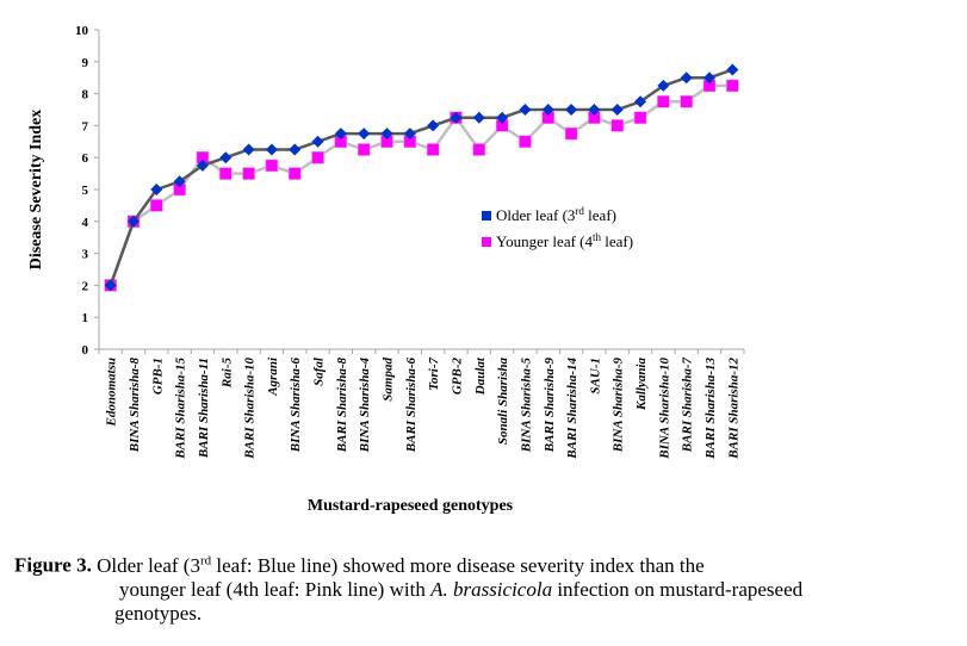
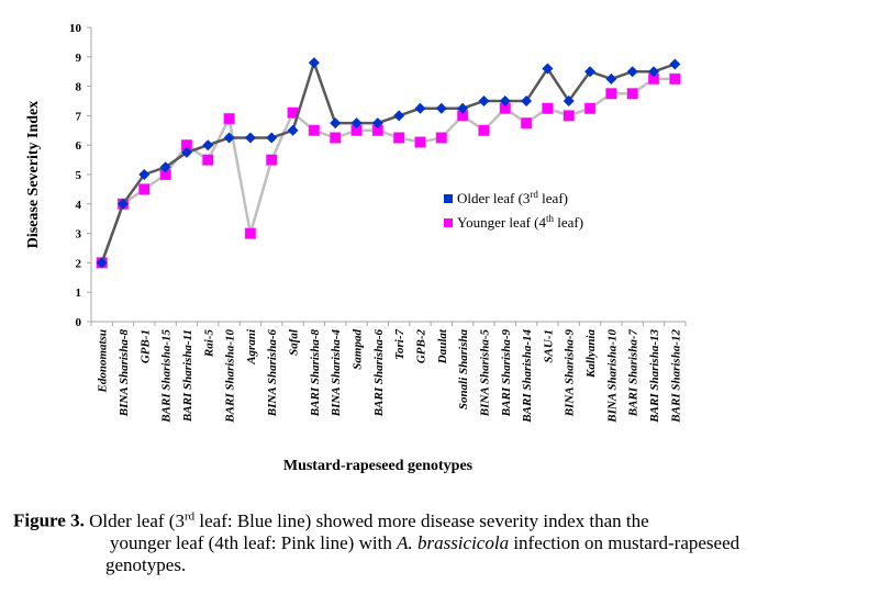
Younger leaf (4th leaf)/BARI Sharisha-10: 5.5 -> 6.9
Younger leaf (4th leaf)/Agrani: 5.8 -> 3.0
Younger leaf (4th leaf)/Safal: 6.0 -> 7.1
Older leaf (3rd leaf)/BARI Sharisha-8: 6.8 -> 8.8
Younger leaf (4th leaf)/GPB-2: 7.2 -> 6.1
Older leaf (3rd leaf)/SAU-1: 7.5 -> 8.6
Older leaf (3rd leaf)/Kallyania: 7.8 -> 8.5
